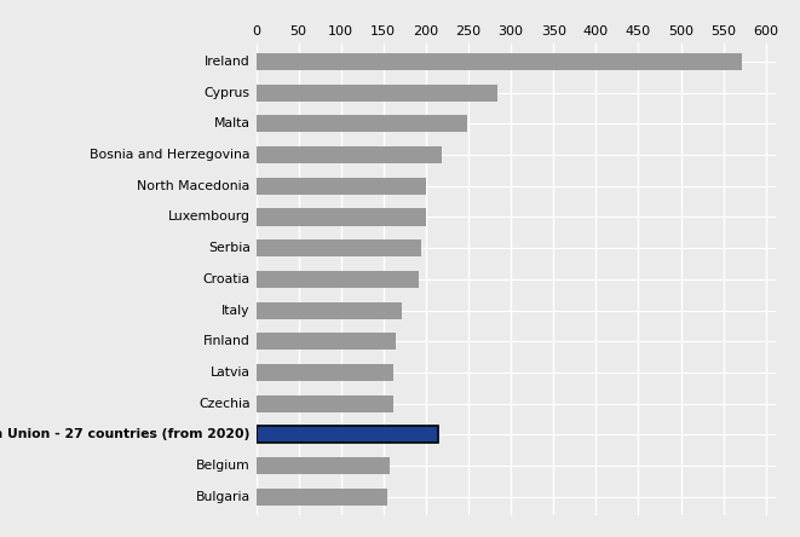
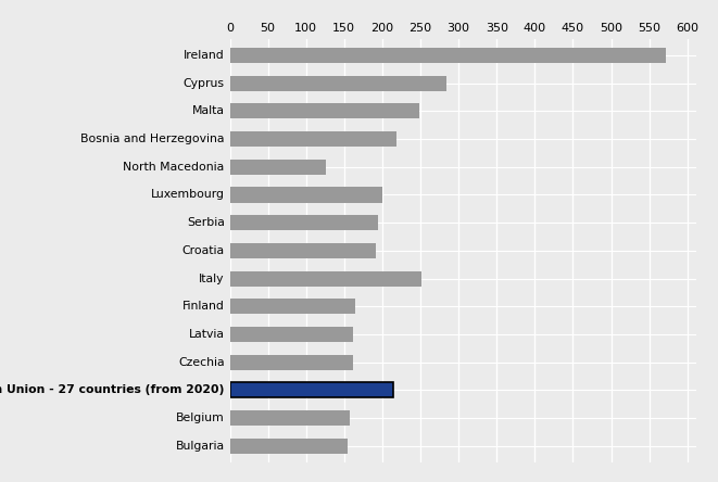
North Macedonia: 200 -> 126
Italy: 172 -> 252
